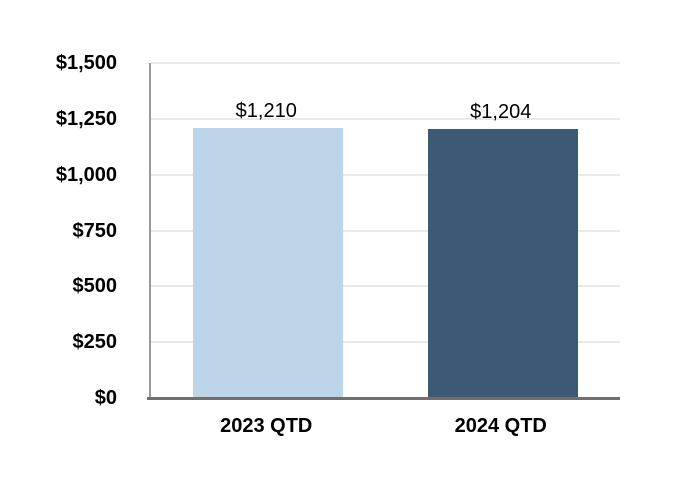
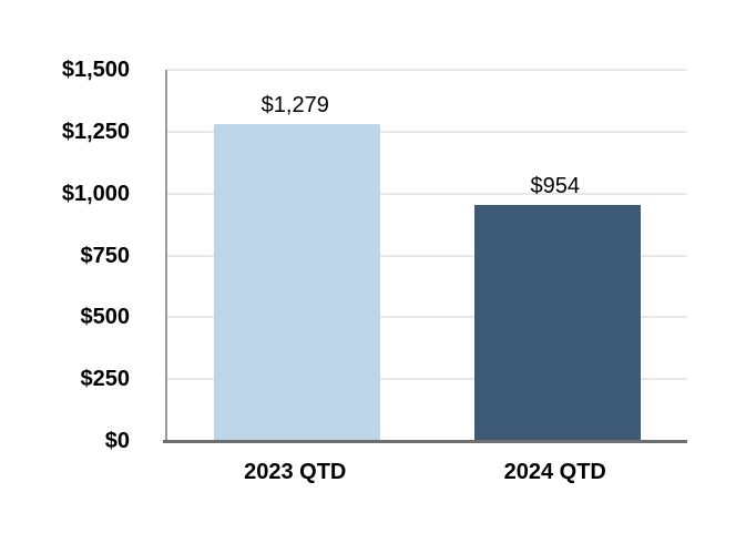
2023 QTD: $1,210 -> $1,279
2024 QTD: $1,204 -> $954
